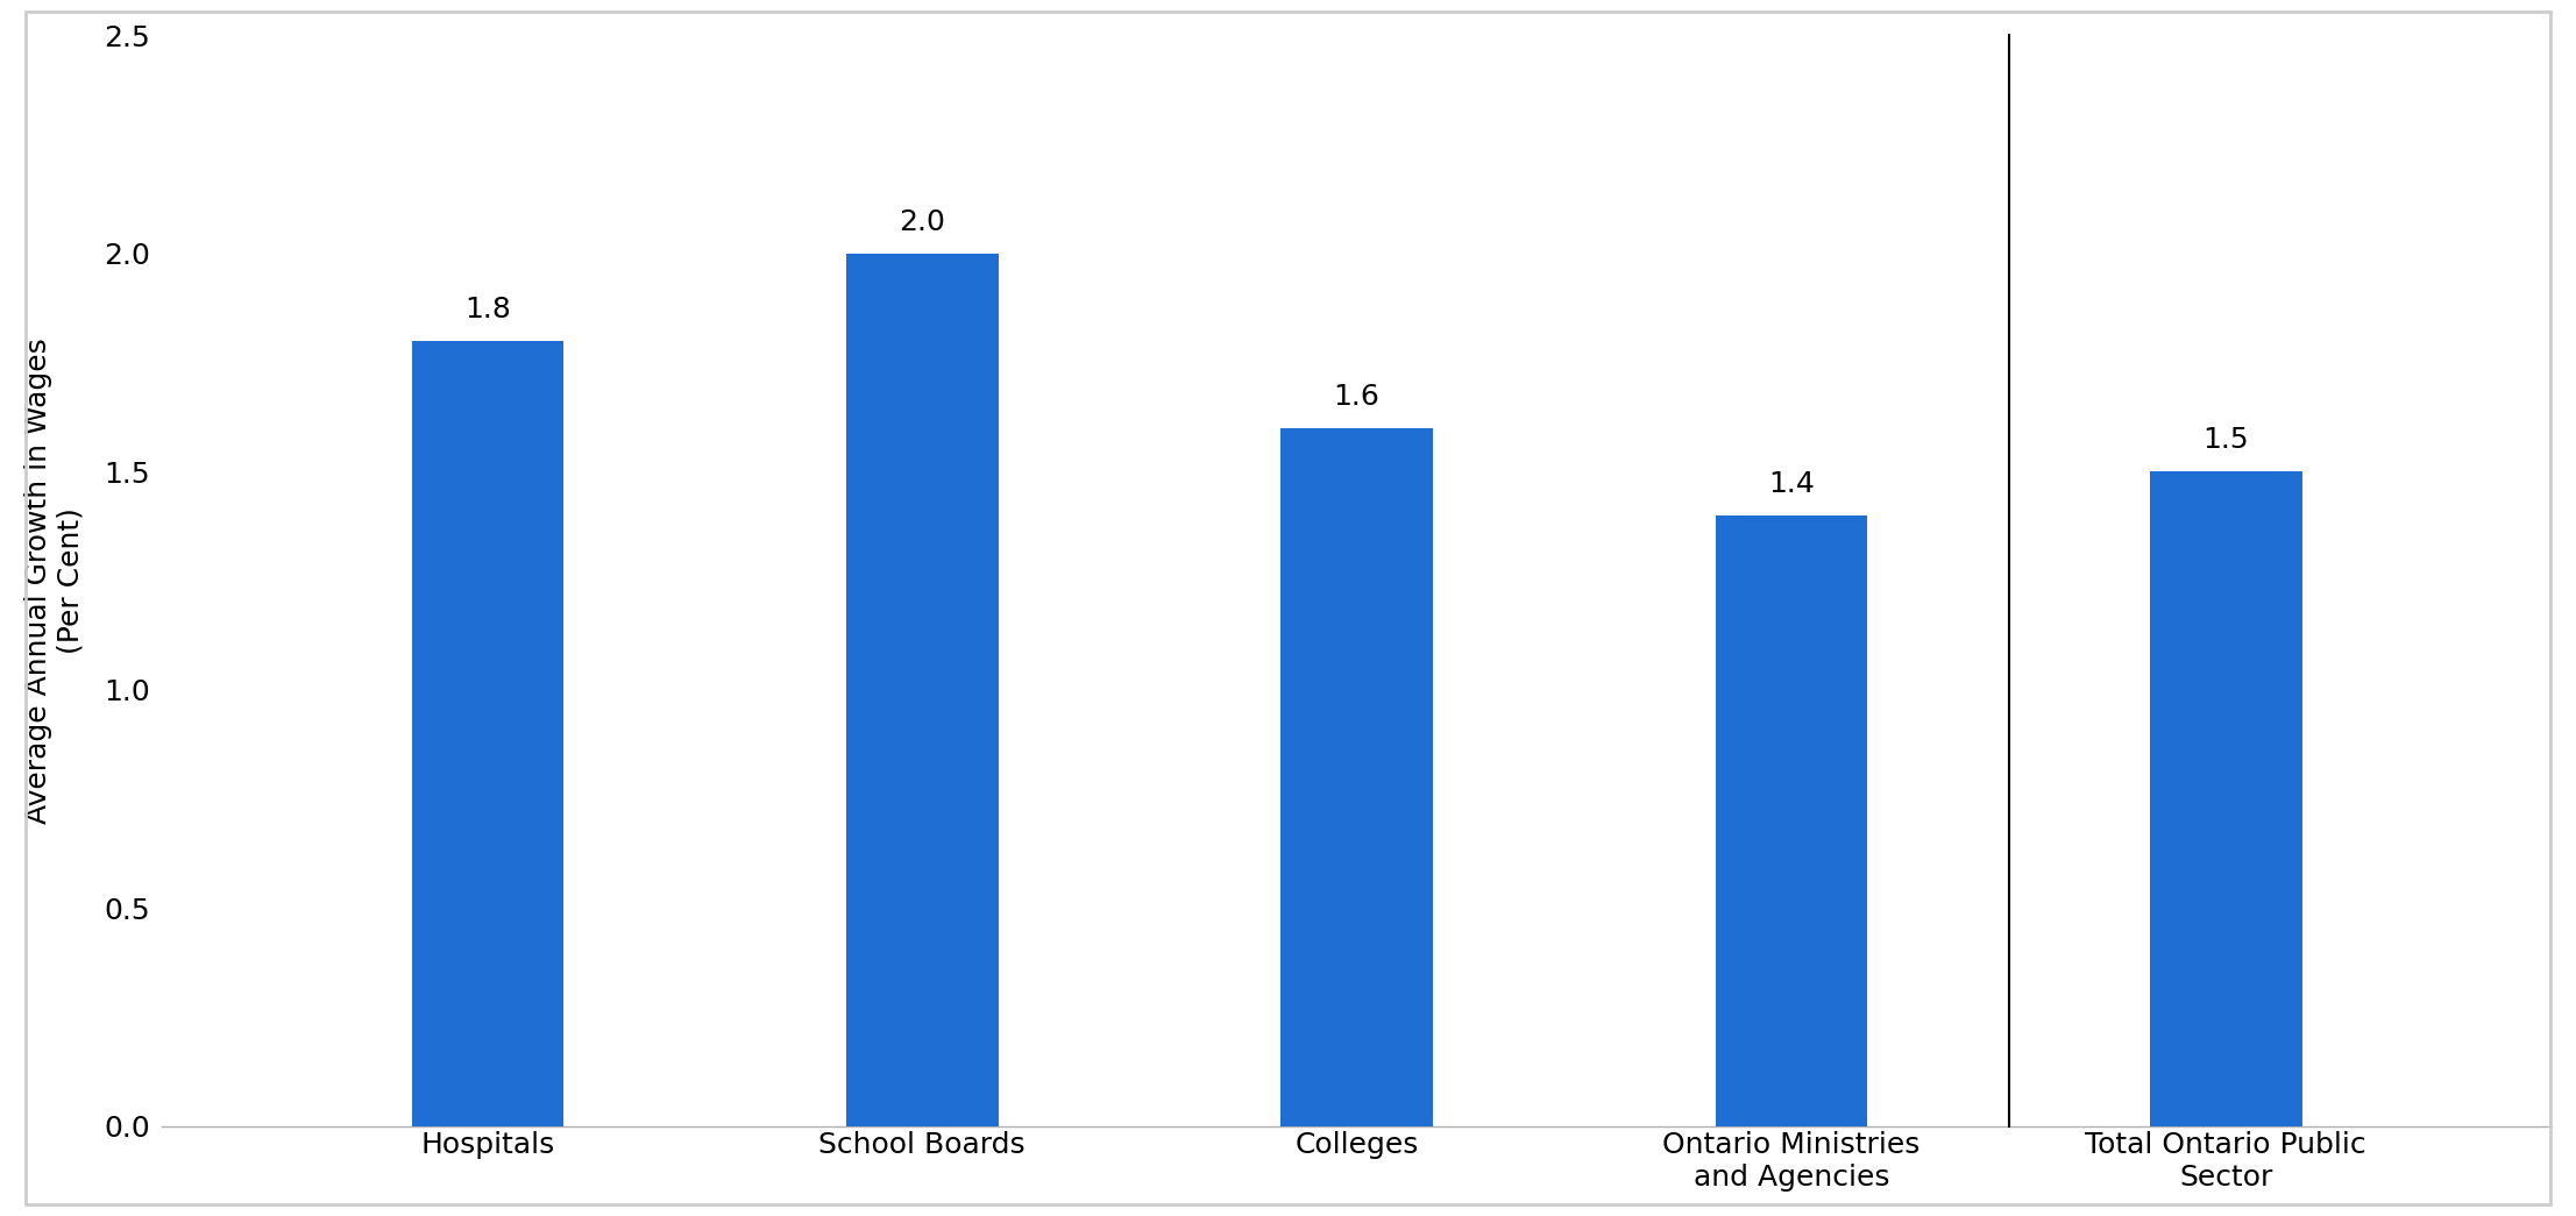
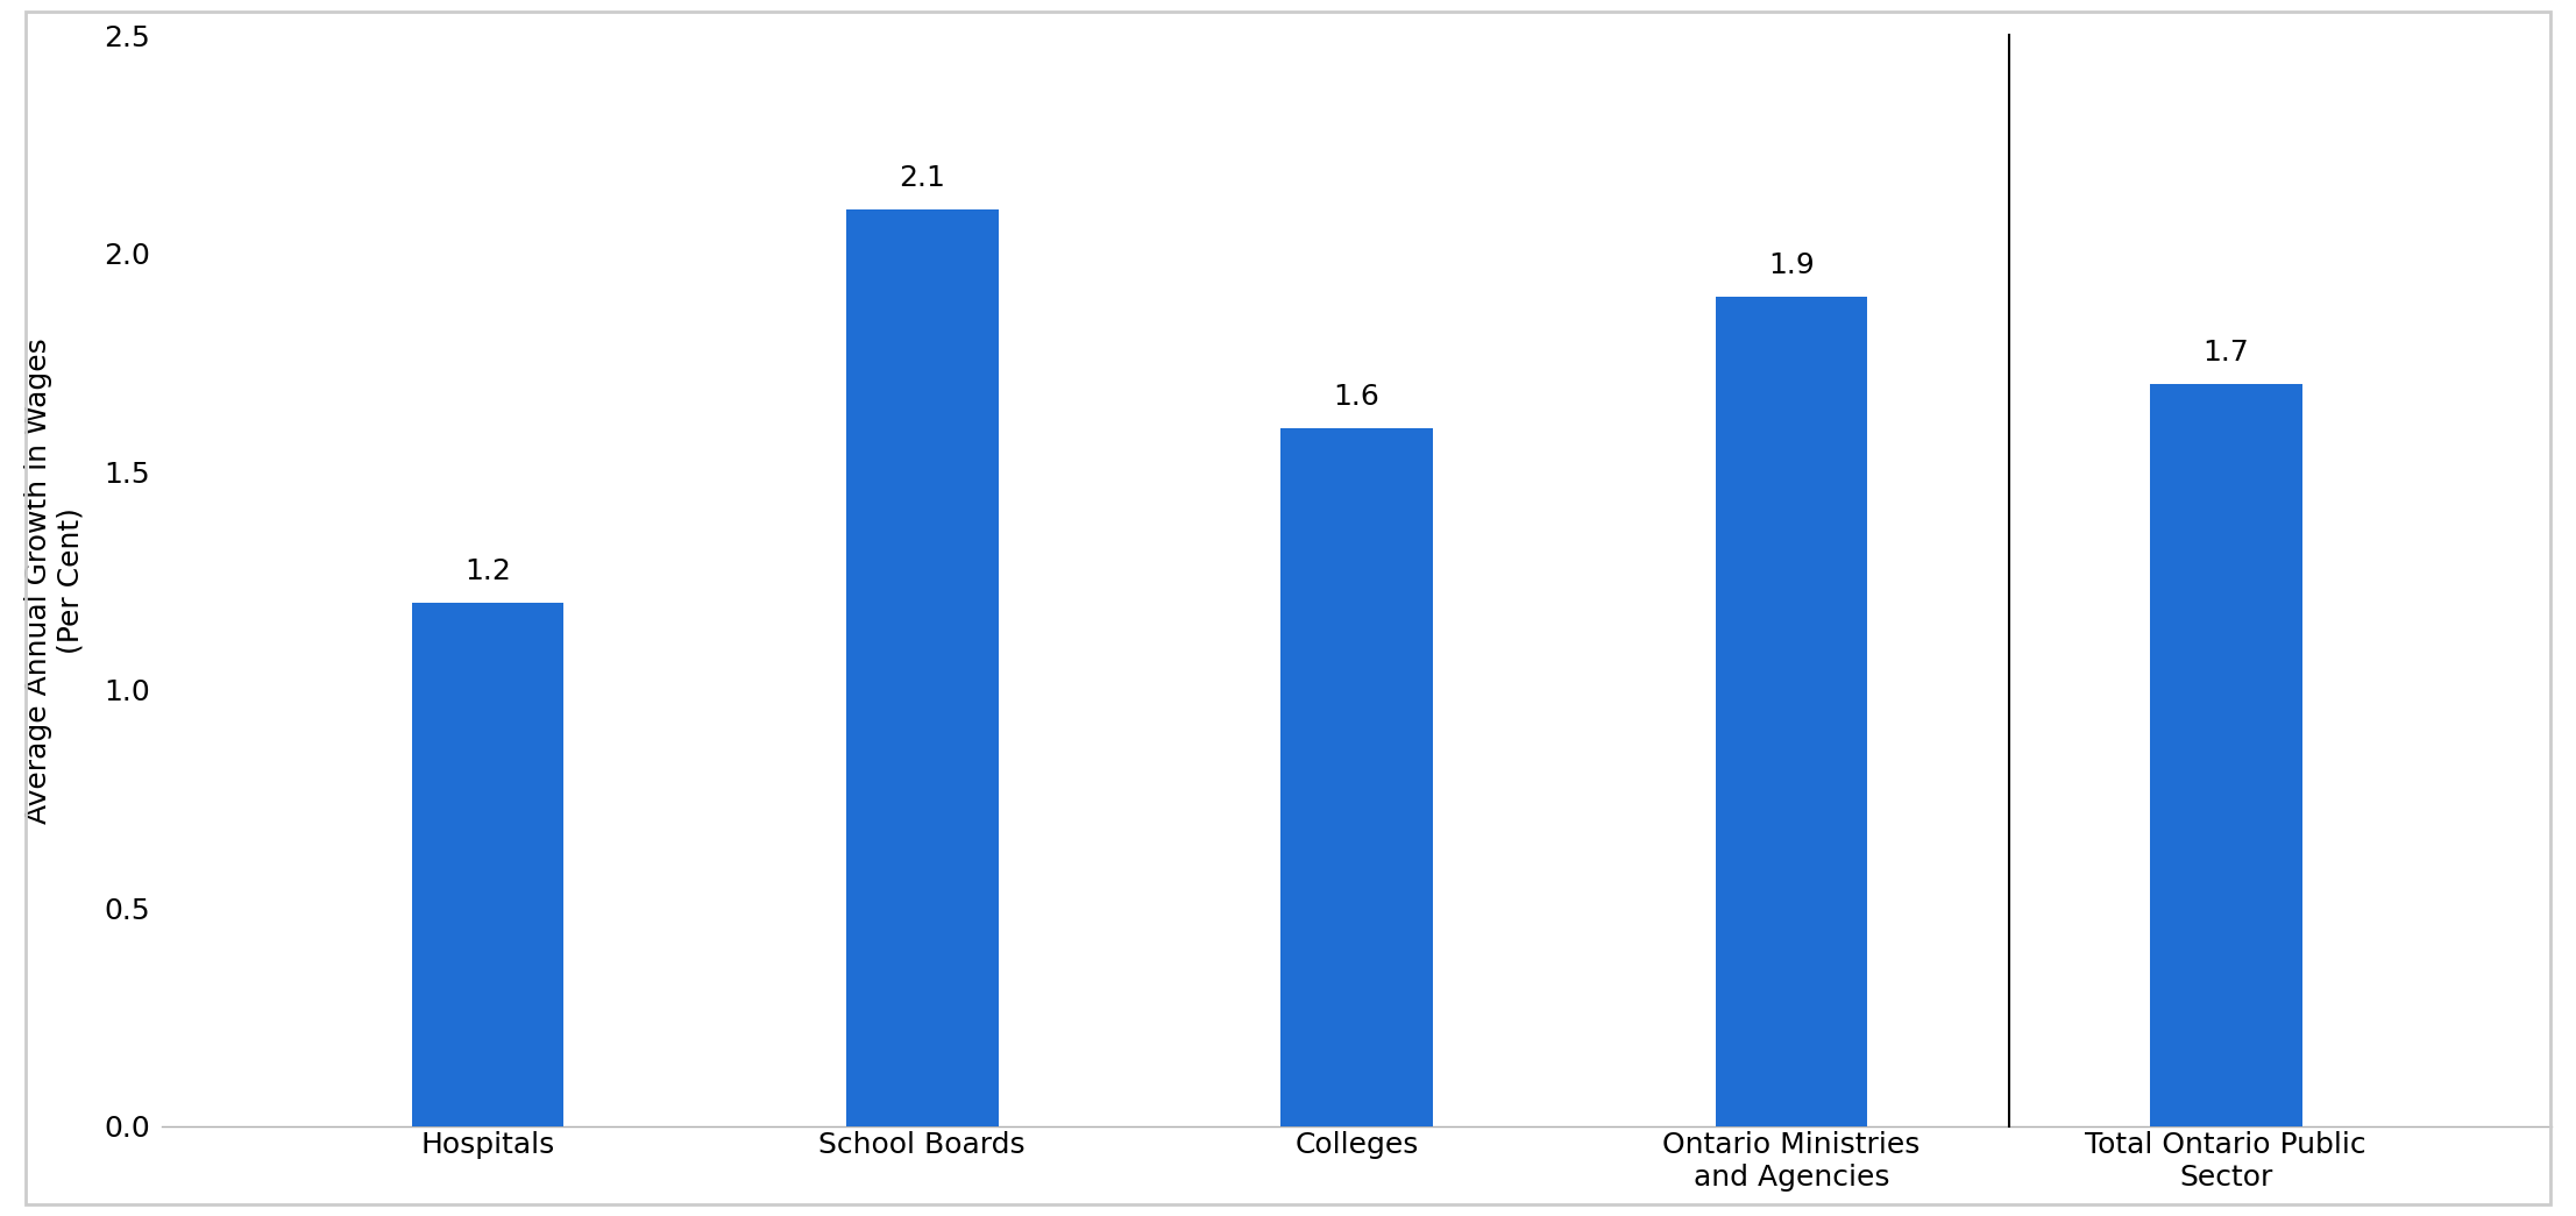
Hospitals: 1.8 -> 1.2
School Boards: 2.0 -> 2.1
Ontario Ministries and Agencies: 1.4 -> 1.9
Total Ontario Public Sector: 1.5 -> 1.7
